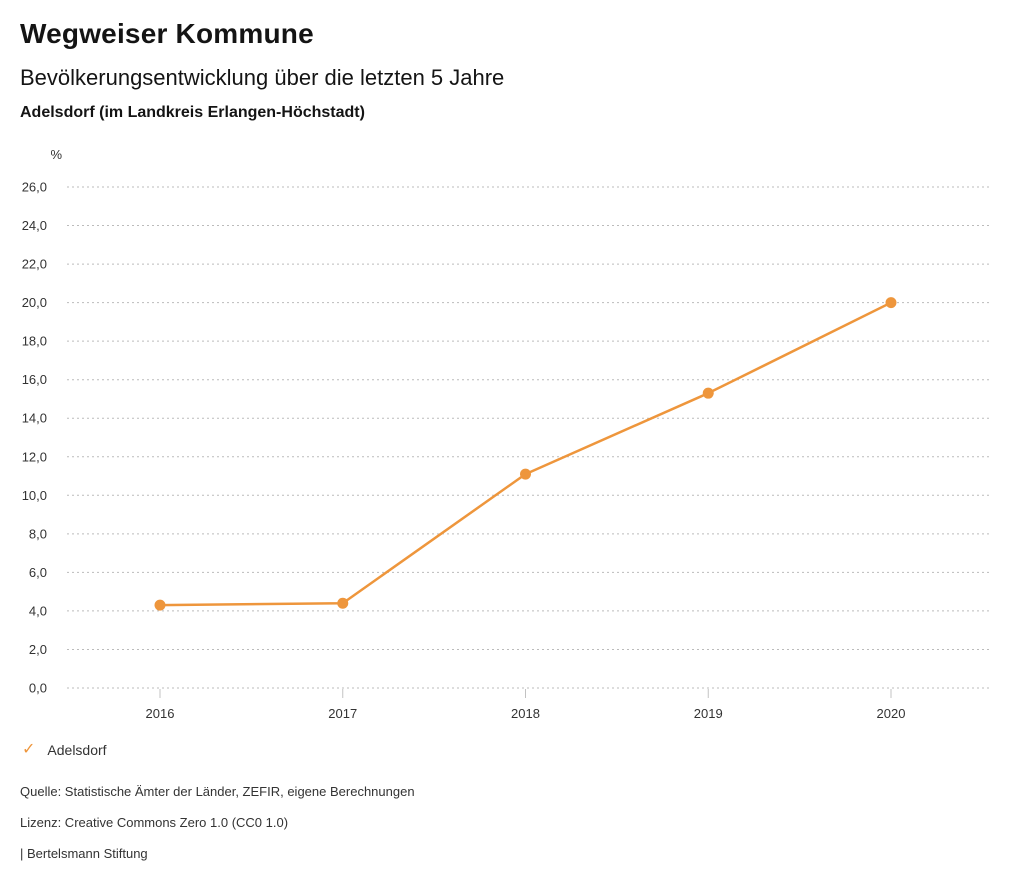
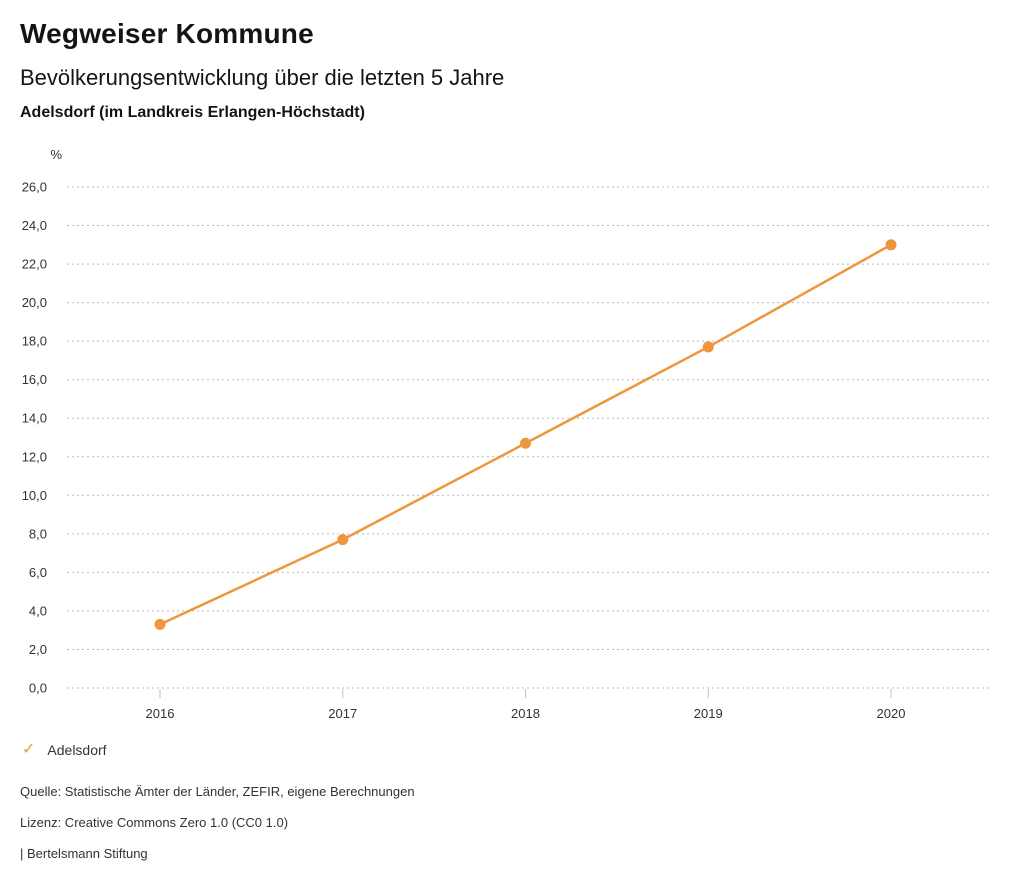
2016: 4,3 -> 3,3
2017: 4,4 -> 7,7
2018: 11,1 -> 12,7
2019: 15,3 -> 17,7
2020: 20,0 -> 23,0
